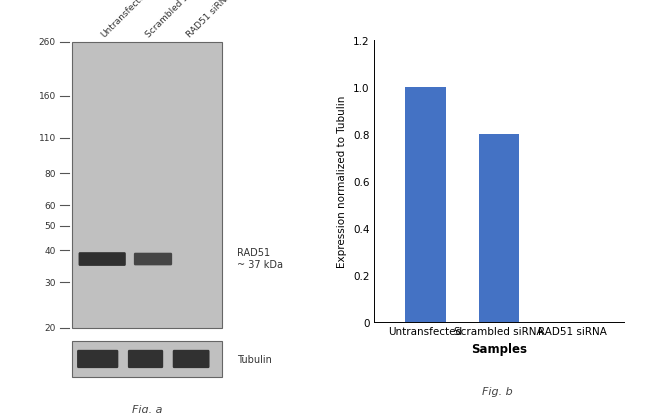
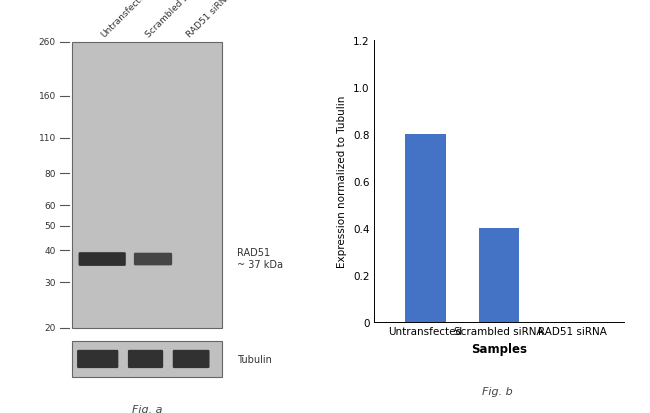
Untransfected: 1.0 -> 0.8
Scrambled siRNA: 0.8 -> 0.4
